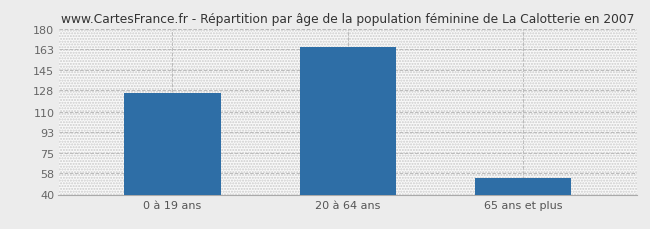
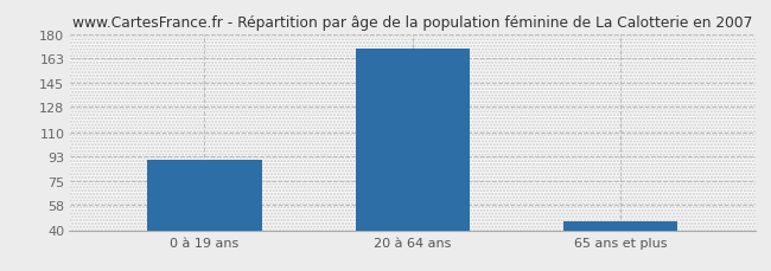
0 à 19 ans: 126 -> 90
20 à 64 ans: 165 -> 170
65 ans et plus: 54 -> 46
